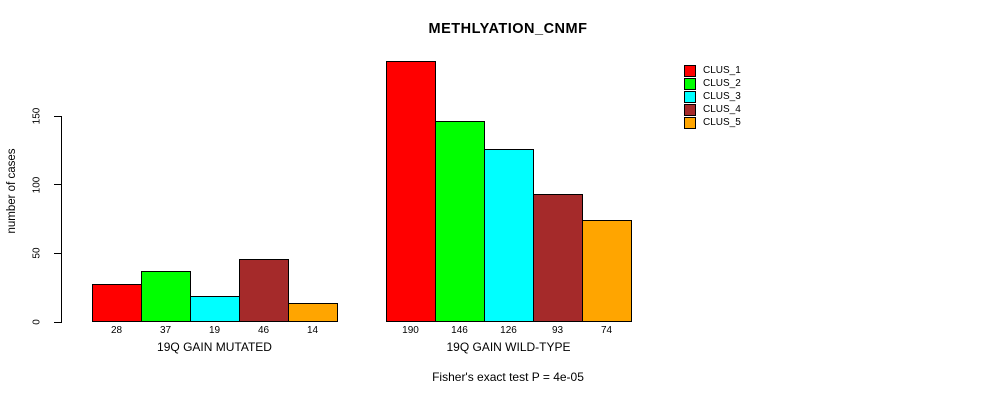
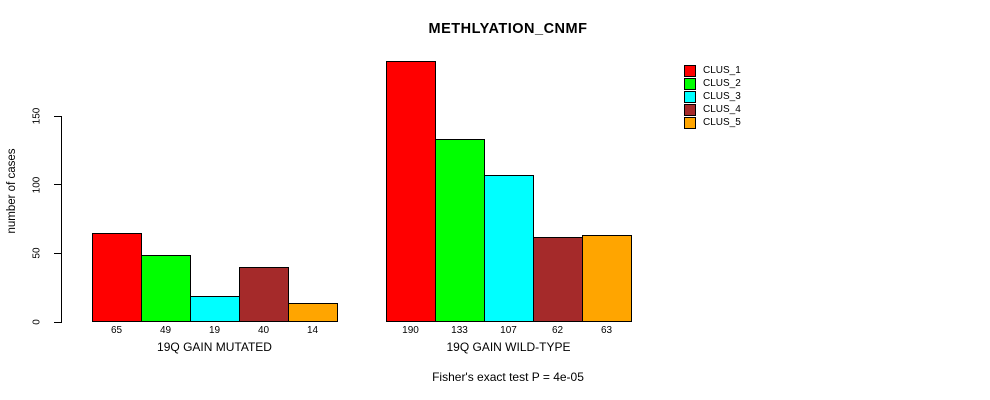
CLUS_1/19Q GAIN MUTATED: 28 -> 65
CLUS_2/19Q GAIN MUTATED: 37 -> 49
CLUS_4/19Q GAIN MUTATED: 46 -> 40
CLUS_2/19Q GAIN WILD-TYPE: 146 -> 133
CLUS_3/19Q GAIN WILD-TYPE: 126 -> 107
CLUS_4/19Q GAIN WILD-TYPE: 93 -> 62
CLUS_5/19Q GAIN WILD-TYPE: 74 -> 63
